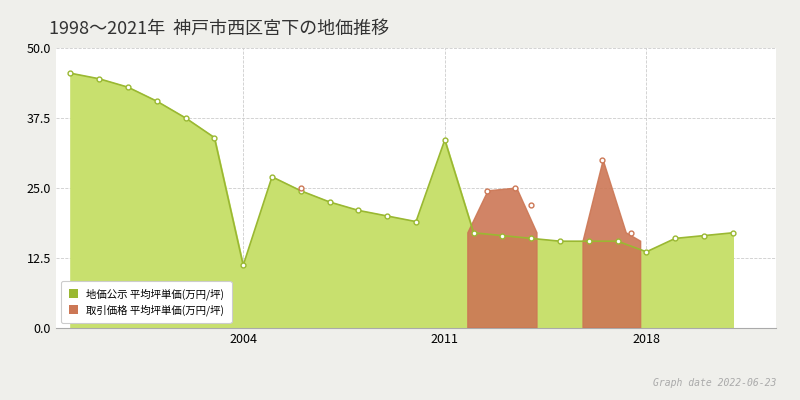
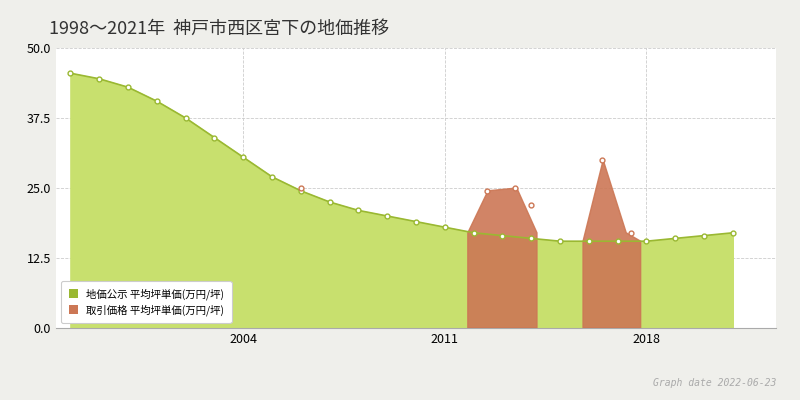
地価公示 平均坪単価(万円/坪)/2004: 11.2 -> 30.5
地価公示 平均坪単価(万円/坪)/2011: 33.6 -> 18.0
地価公示 平均坪単価(万円/坪)/2018: 13.6 -> 15.5
